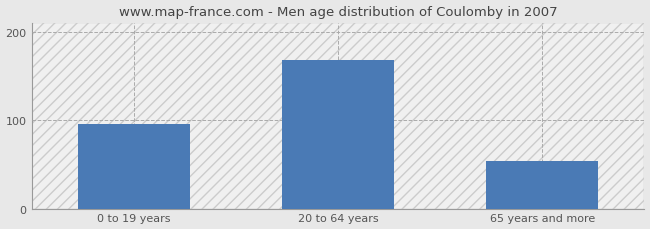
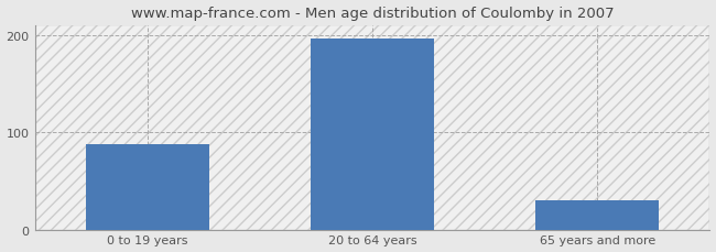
0 to 19 years: 96 -> 88
20 to 64 years: 168 -> 196
65 years and more: 54 -> 30
